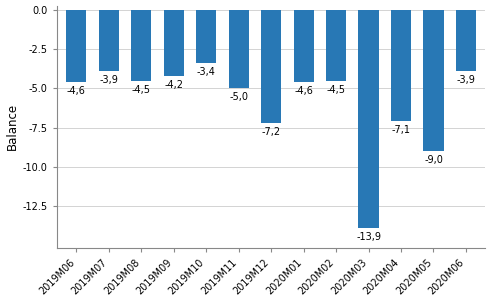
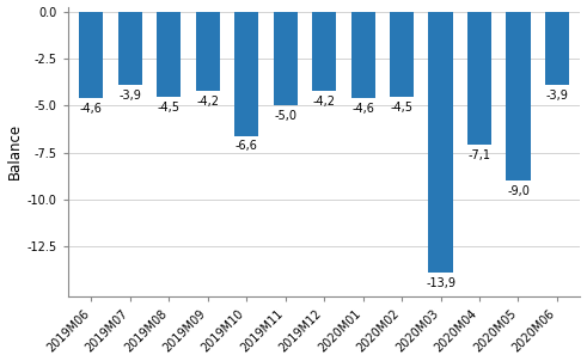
2019M10: -3,4 -> -6,6
2019M12: -7,2 -> -4,2
